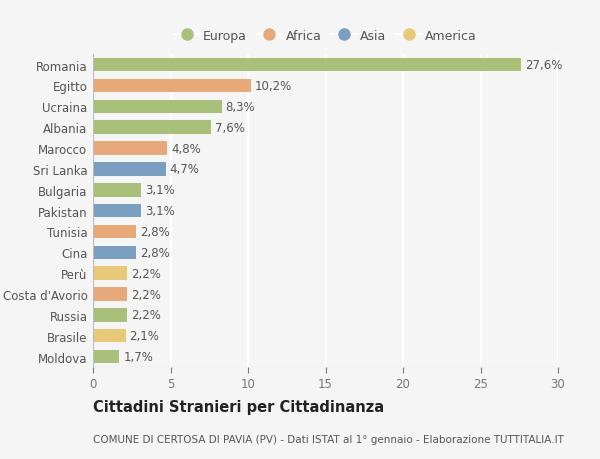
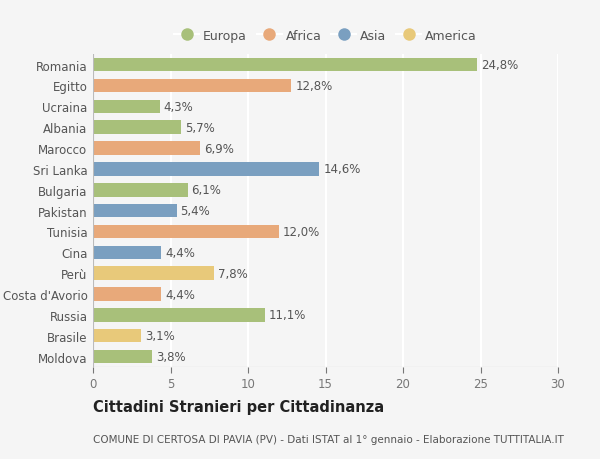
Romania: 27,6% -> 24,8%
Egitto: 10,2% -> 12,8%
Ucraina: 8,3% -> 4,3%
Albania: 7,6% -> 5,7%
Marocco: 4,8% -> 6,9%
Sri Lanka: 4,7% -> 14,6%
Bulgaria: 3,1% -> 6,1%
Pakistan: 3,1% -> 5,4%
Tunisia: 2,8% -> 12,0%
Cina: 2,8% -> 4,4%
Perù: 2,2% -> 7,8%
Costa d'Avorio: 2,2% -> 4,4%
Russia: 2,2% -> 11,1%
Brasile: 2,1% -> 3,1%
Moldova: 1,7% -> 3,8%
